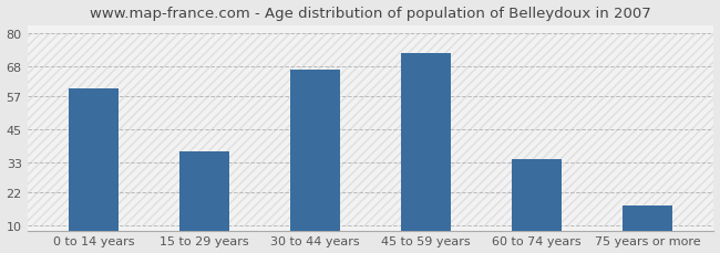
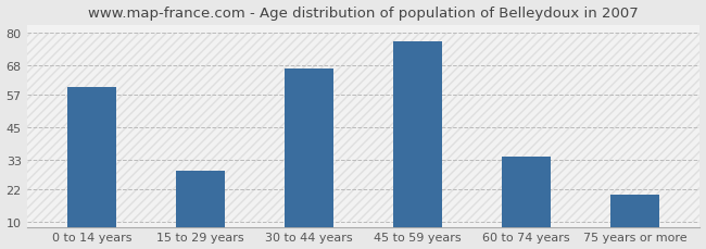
15 to 29 years: 37 -> 29
45 to 59 years: 73 -> 77
75 years or more: 17 -> 20
